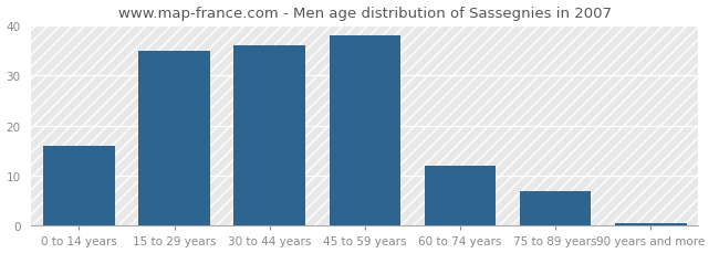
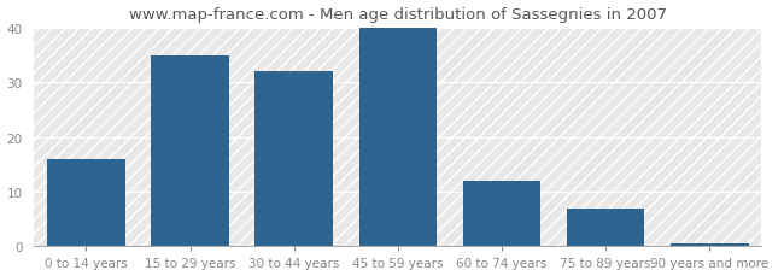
30 to 44 years: 36.0 -> 32.0
45 to 59 years: 38.0 -> 40.0
